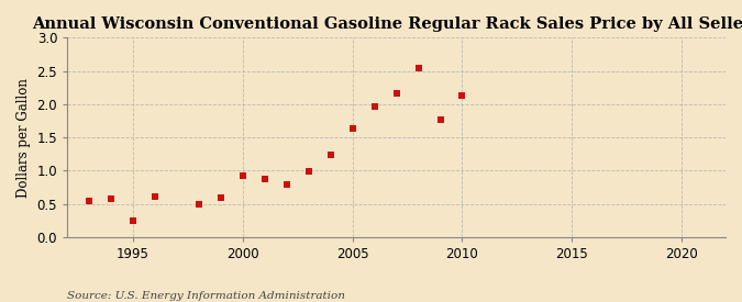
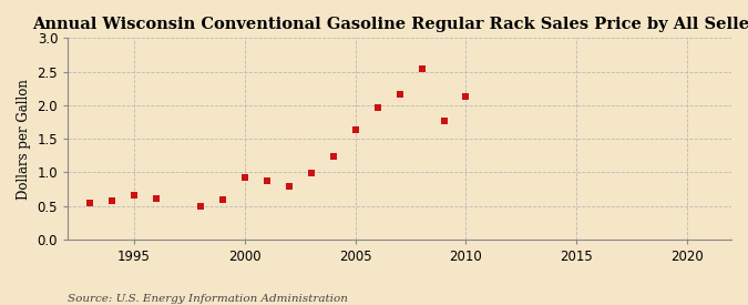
1995: 0.24 -> 0.66
